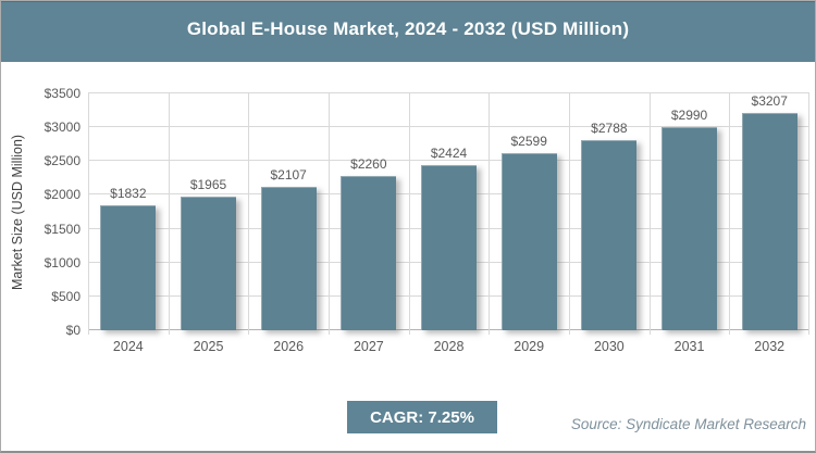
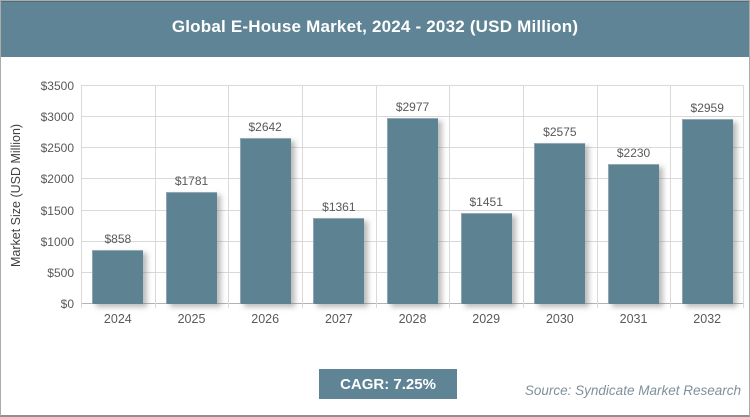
2024: $1832 -> $858
2025: $1965 -> $1781
2026: $2107 -> $2642
2027: $2260 -> $1361
2028: $2424 -> $2977
2029: $2599 -> $1451
2030: $2788 -> $2575
2031: $2990 -> $2230
2032: $3207 -> $2959
